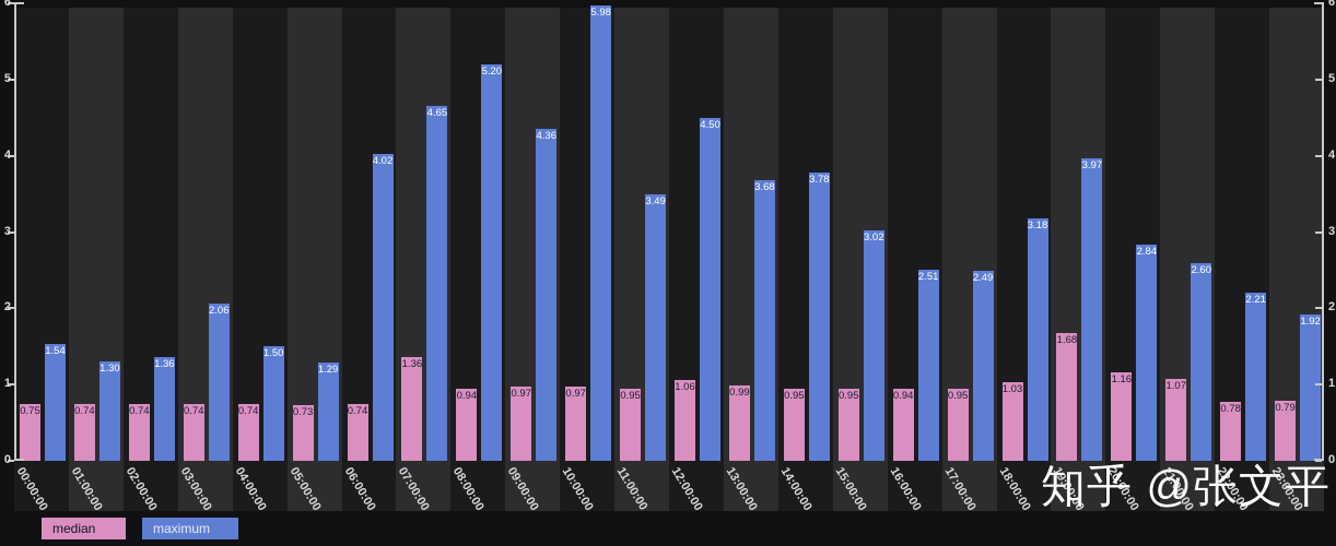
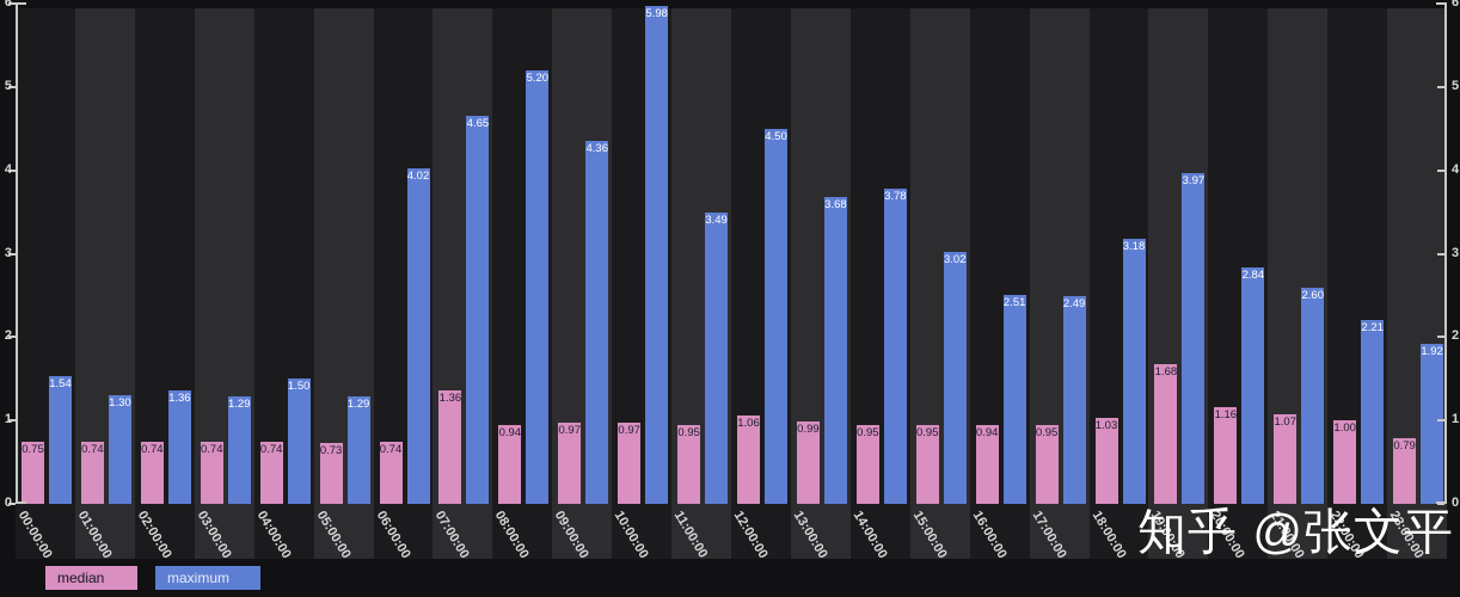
maximum/03:00:00: 2.06 -> 1.29
median/22:00:00: 0.78 -> 1.00
